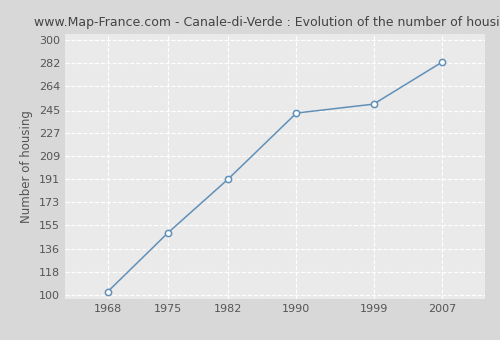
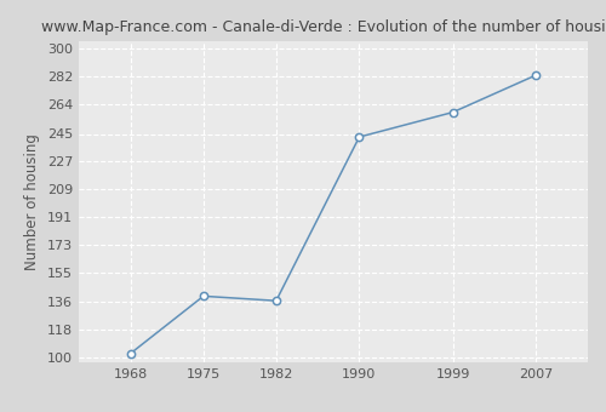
1975: 149 -> 140
1982: 191 -> 137
1999: 250 -> 259
